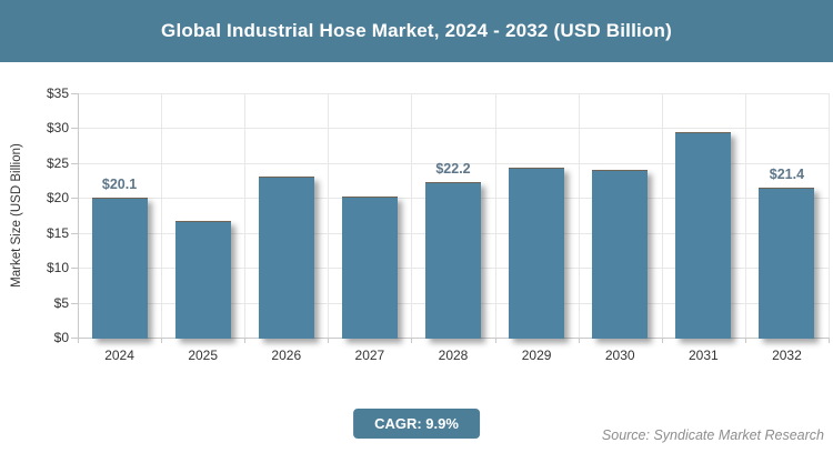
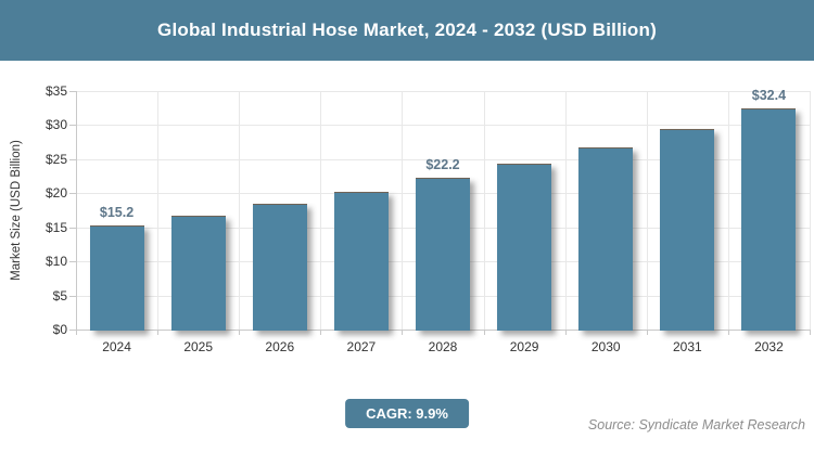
2024: $20.1 -> $15.2
2026: $23 -> $18
2030: $24 -> $27
2032: $21.4 -> $32.4
